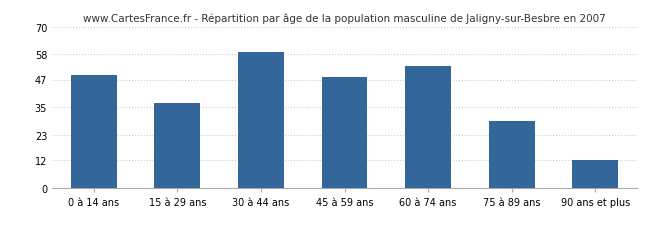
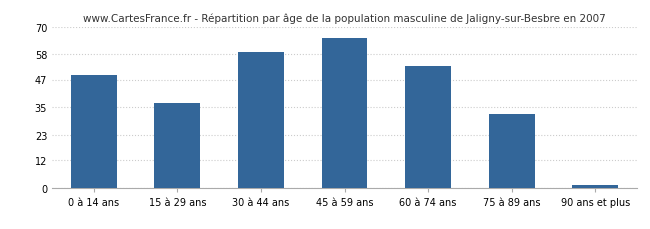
45 à 59 ans: 48 -> 65
75 à 89 ans: 29 -> 32
90 ans et plus: 12 -> 1
